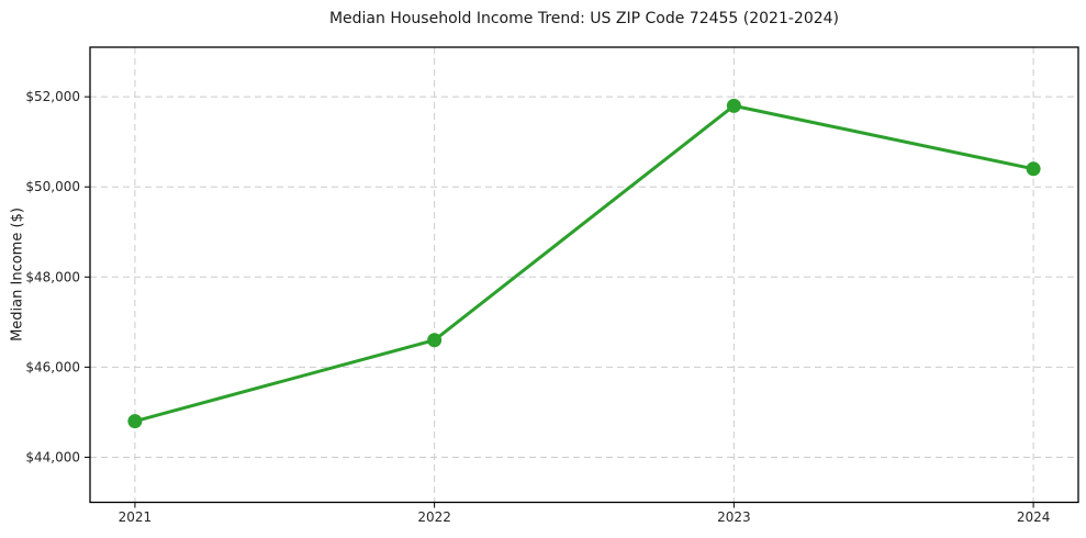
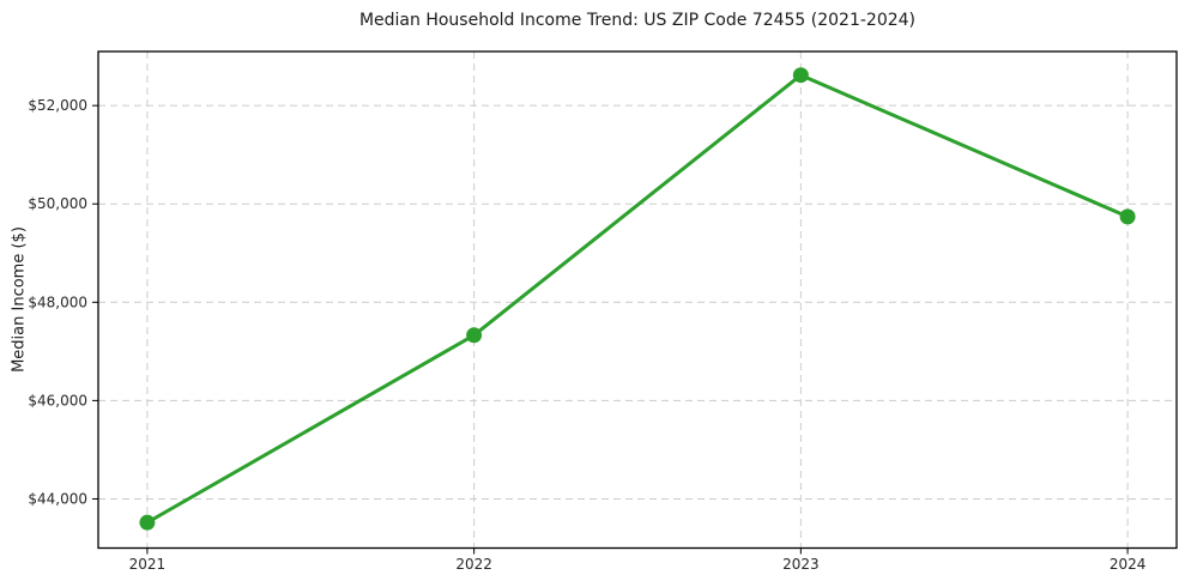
2021: $44800 -> $43500
2022: $46600 -> $47300
2023: $51800 -> $52600
2024: $50400 -> $49700
